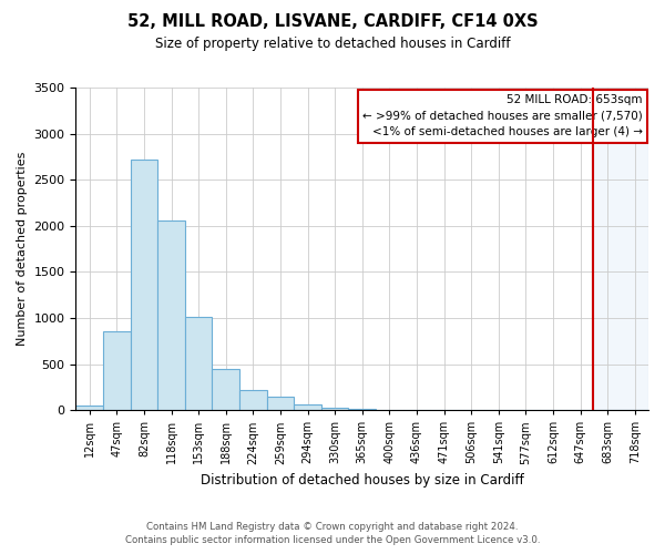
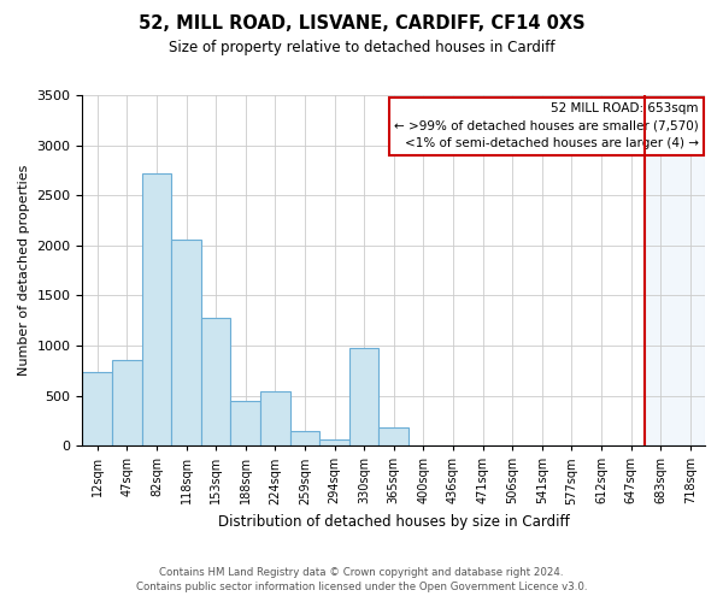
12sqm: 60 -> 740
153sqm: 1010 -> 1280
224sqm: 220 -> 540
330sqm: 30 -> 980
365sqm: 10 -> 180
